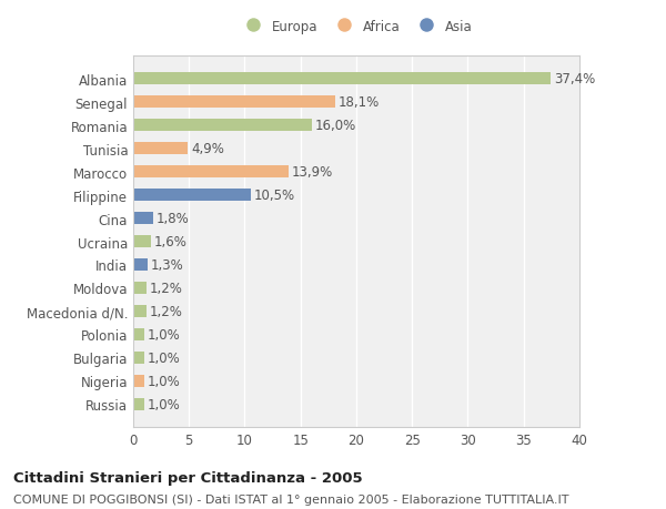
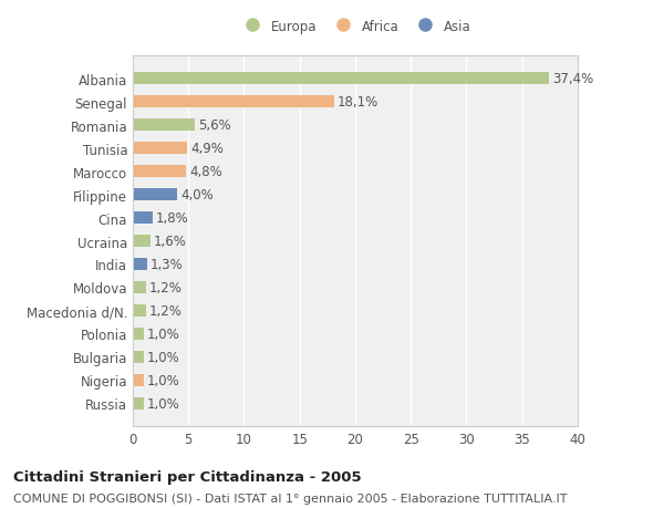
Romania: 16,0% -> 5,6%
Marocco: 13,9% -> 4,8%
Filippine: 10,5% -> 4,0%
